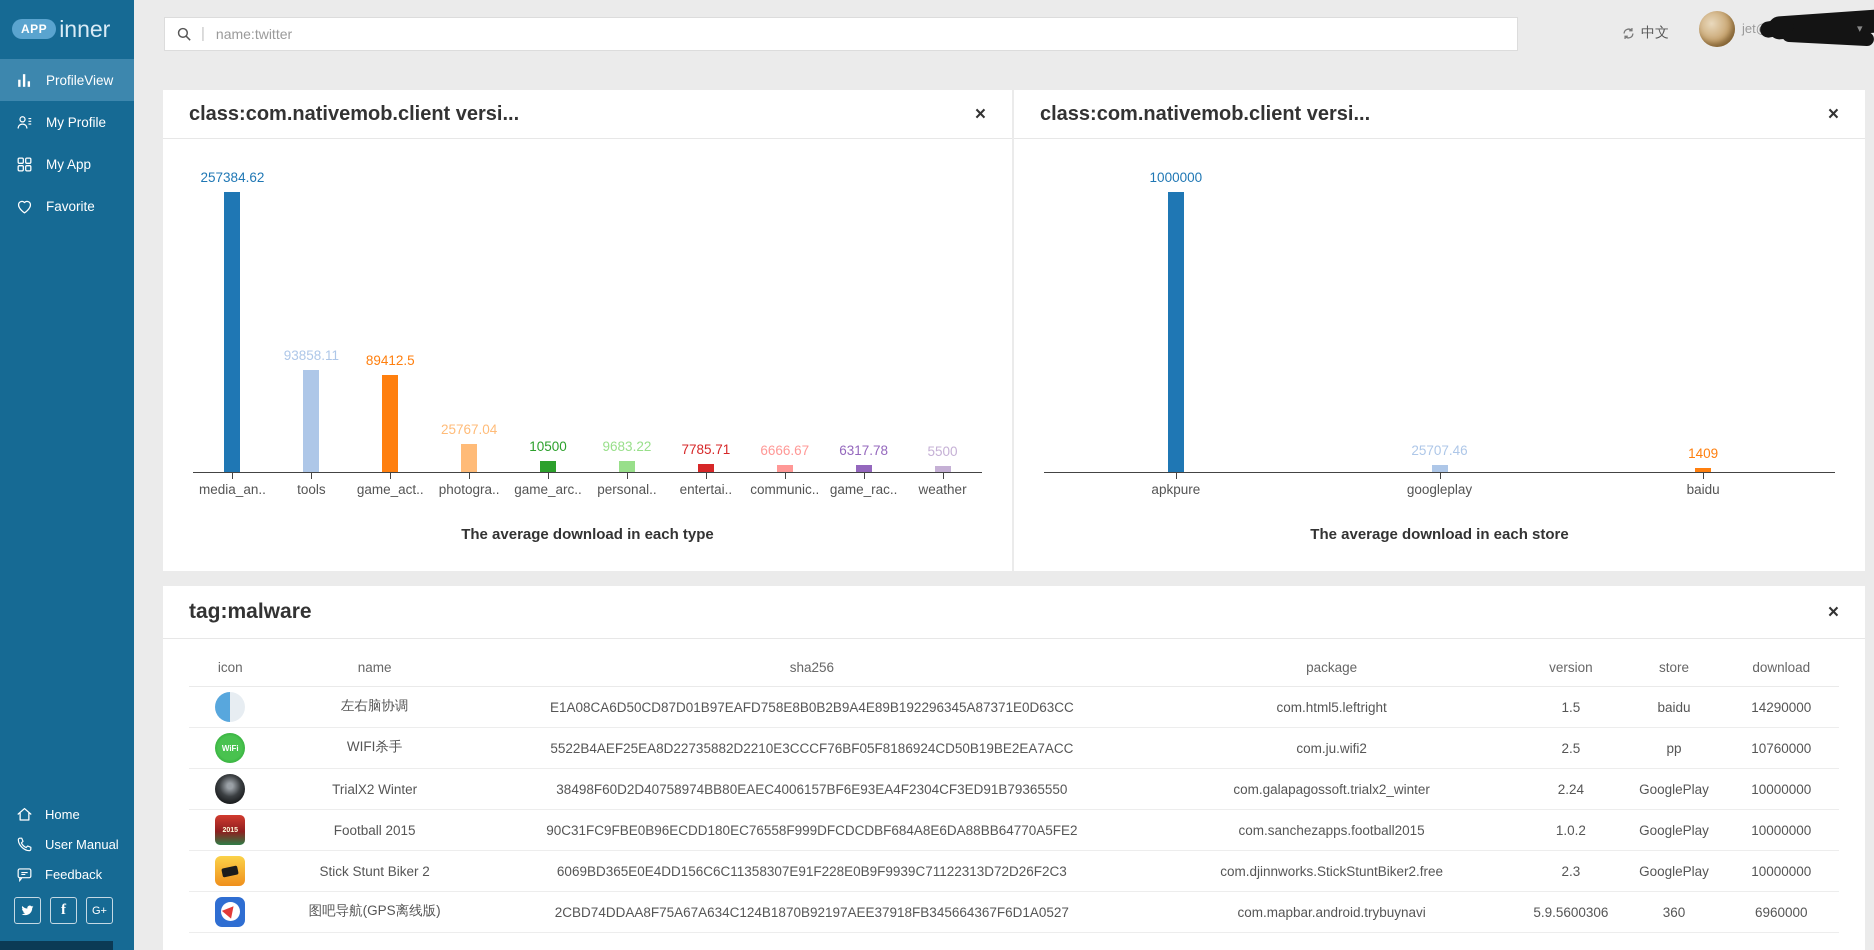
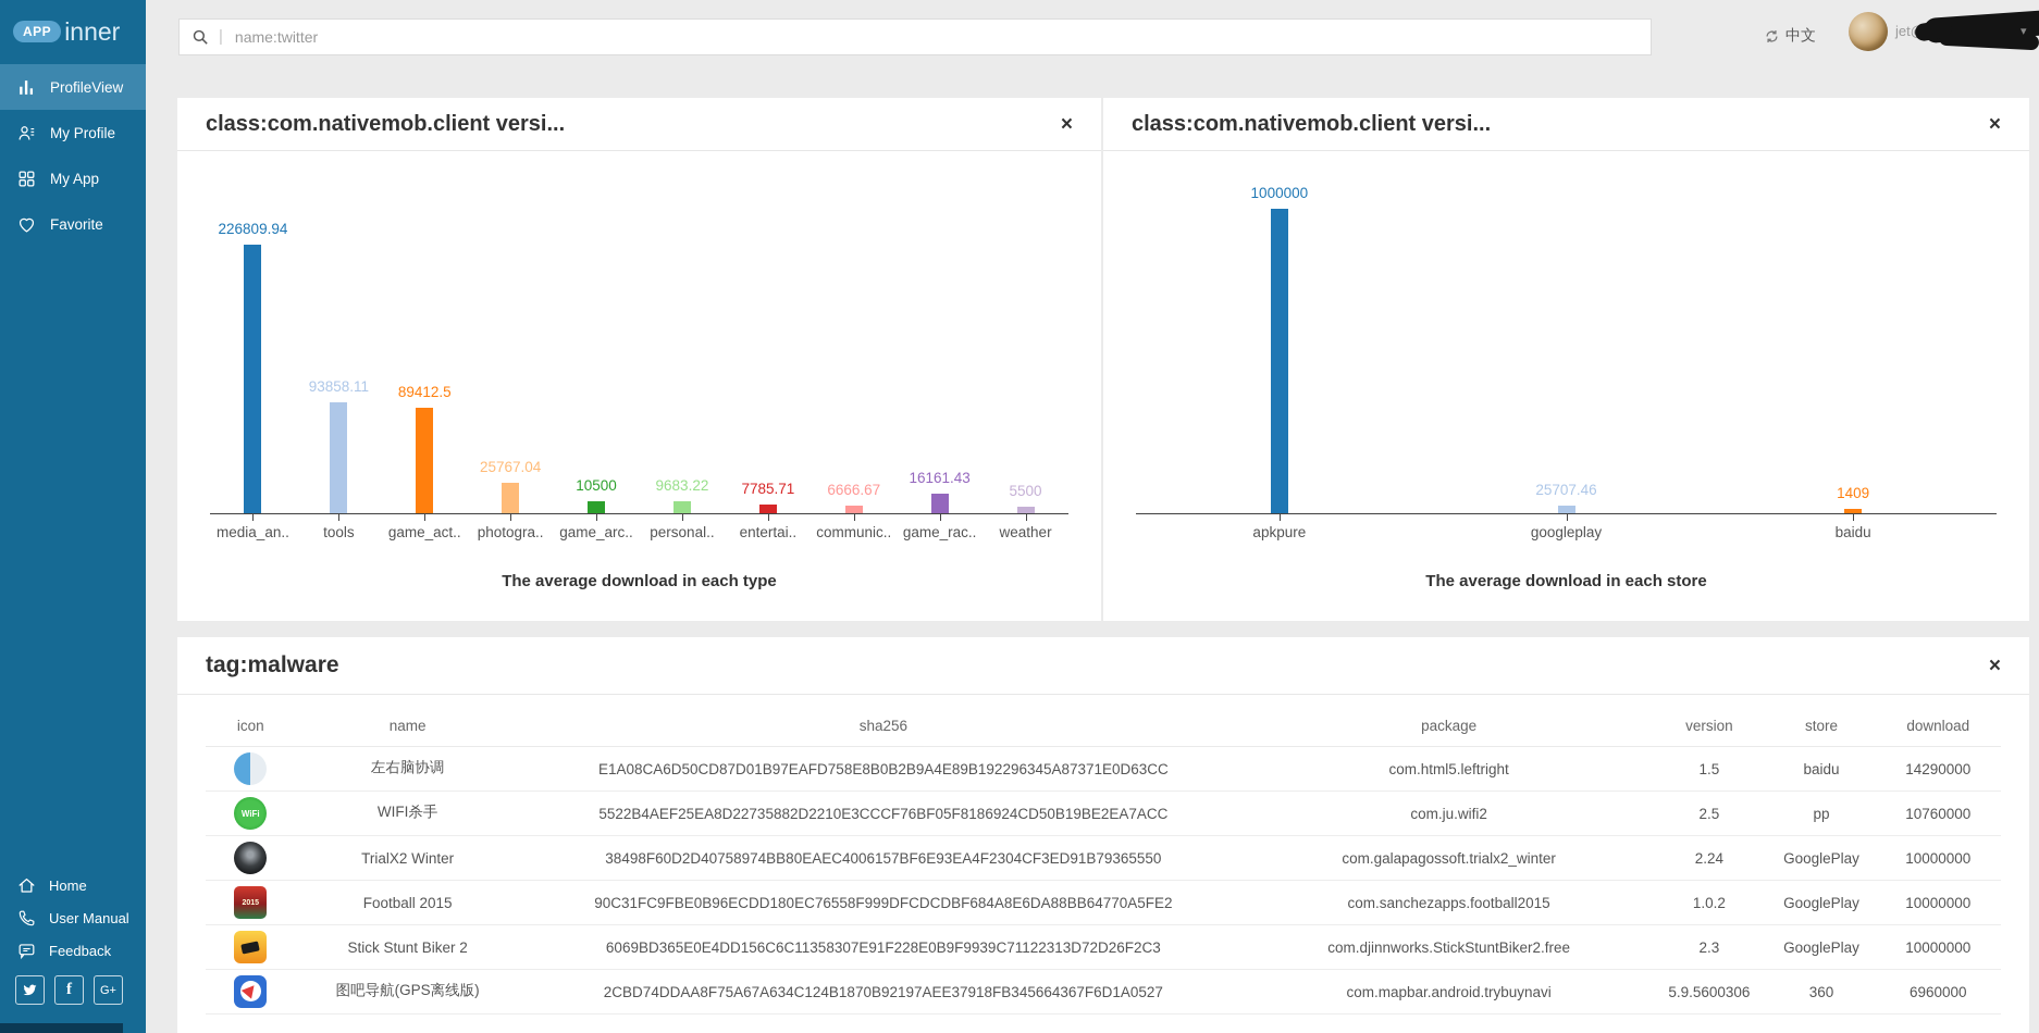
The average download in each type/media_an..: 257384.62 -> 226809.94
The average download in each type/game_rac..: 6317.78 -> 16161.43
